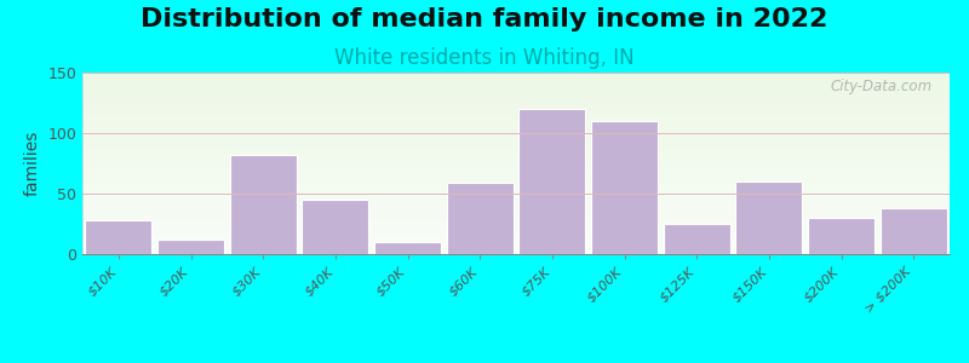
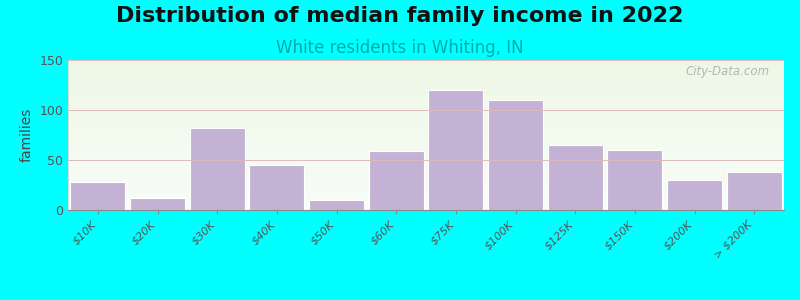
$125K: 25 -> 65
